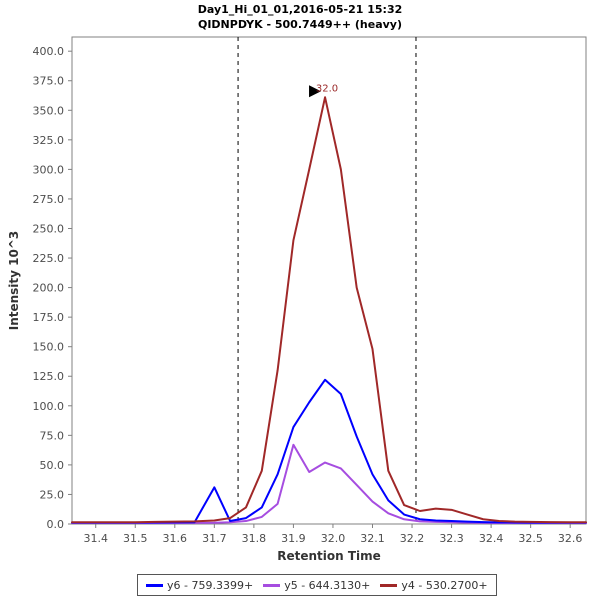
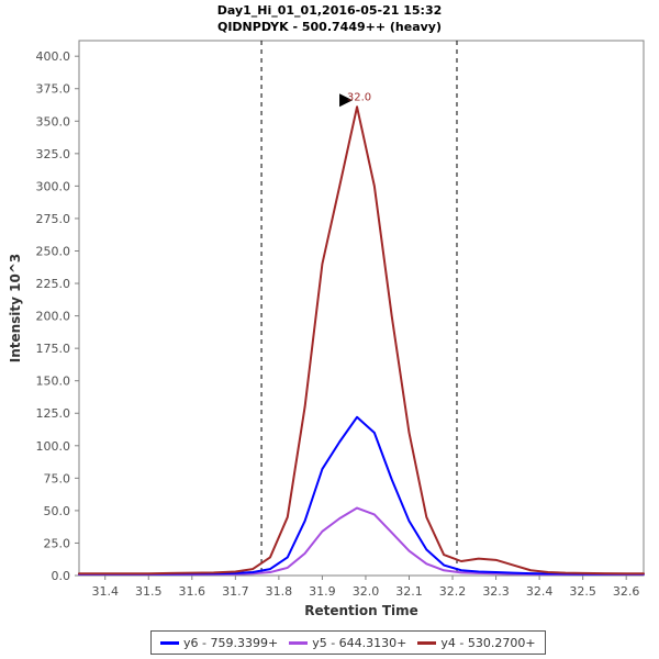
y6 - 759.3399+/31.7: 31 -> 2
y5 - 644.3130+/31.9: 67 -> 34
y4 - 530.2700+/32.1: 148 -> 110
